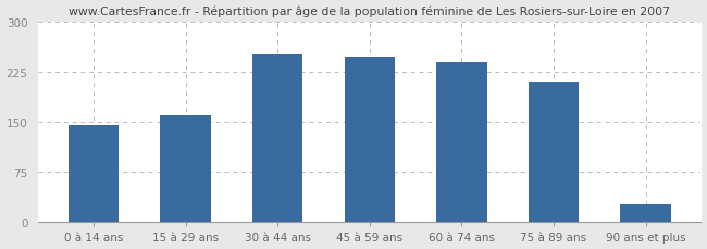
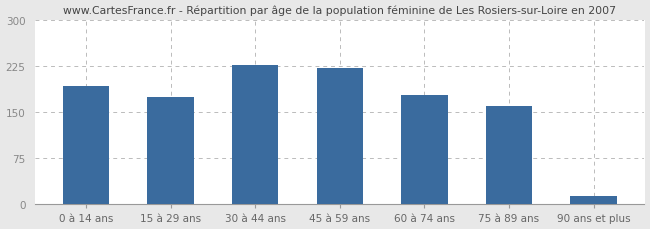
0 à 14 ans: 146 -> 193
15 à 29 ans: 160 -> 175
30 à 44 ans: 252 -> 226
45 à 59 ans: 248 -> 222
60 à 74 ans: 240 -> 178
75 à 89 ans: 210 -> 160
90 ans et plus: 26 -> 13
